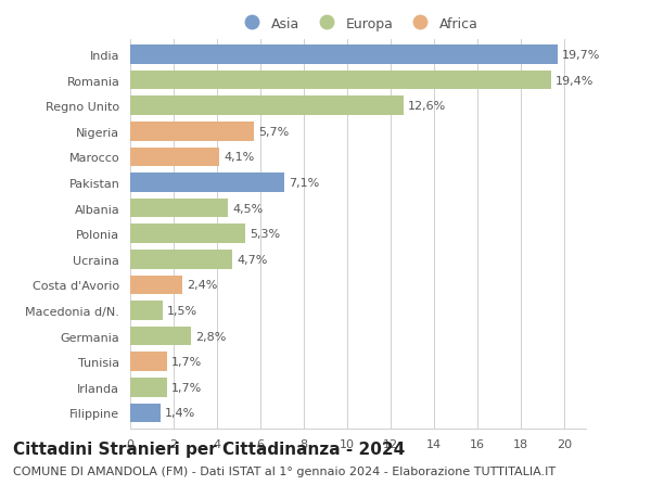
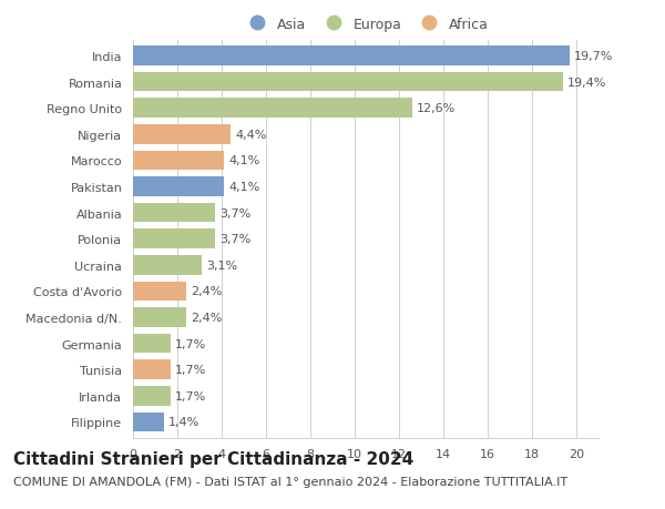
Nigeria: 5,7% -> 4,4%
Pakistan: 7,1% -> 4,1%
Albania: 4,5% -> 3,7%
Polonia: 5,3% -> 3,7%
Ucraina: 4,7% -> 3,1%
Macedonia d/N.: 1,5% -> 2,4%
Germania: 2,8% -> 1,7%
